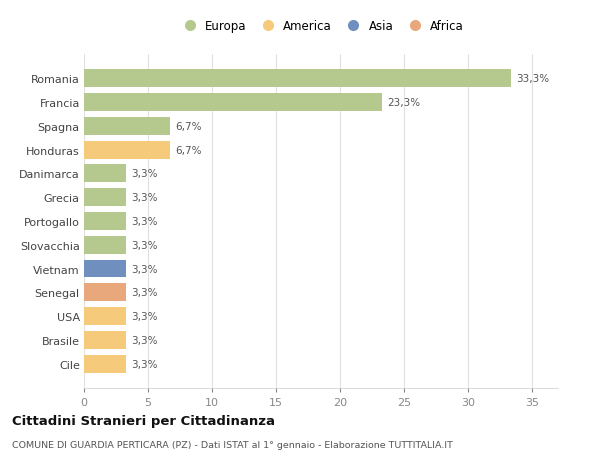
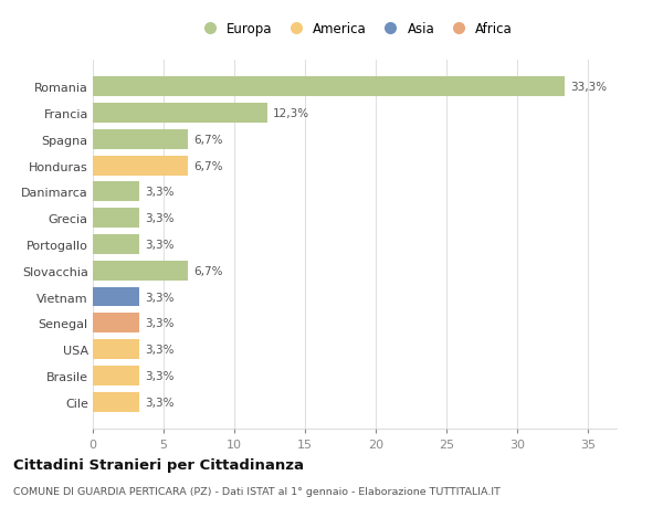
Francia: 23,3% -> 12,3%
Slovacchia: 3,3% -> 6,7%
